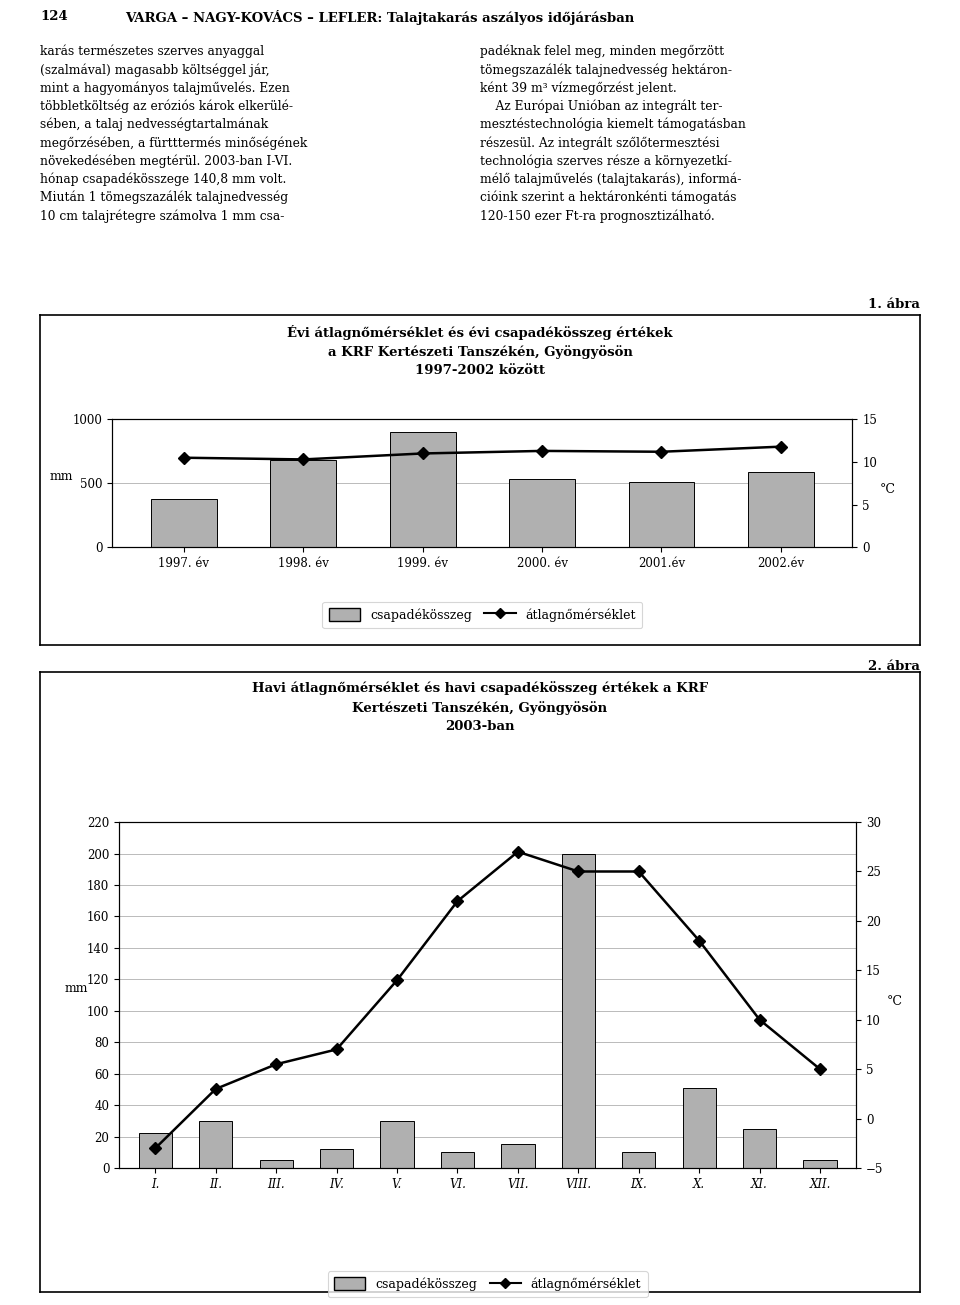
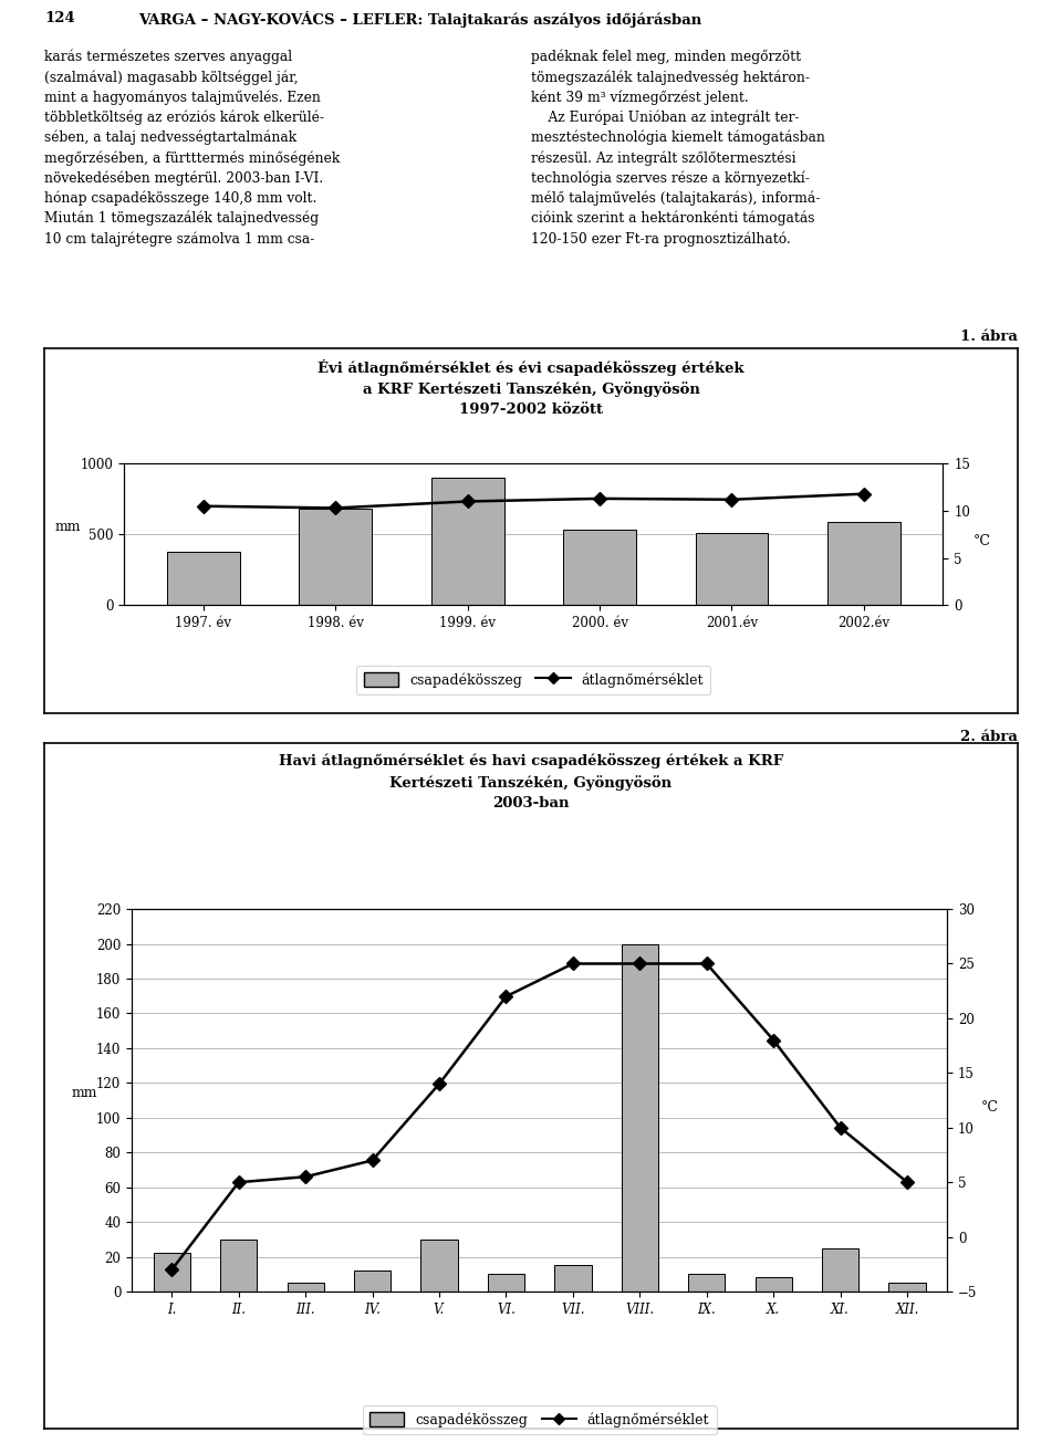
átlagnőmérséklet/II.: 3.0 -> 5.0
átlagnőmérséklet/VII.: 27.0 -> 25.0
csapadékösszeg/X.: 51 -> 8
